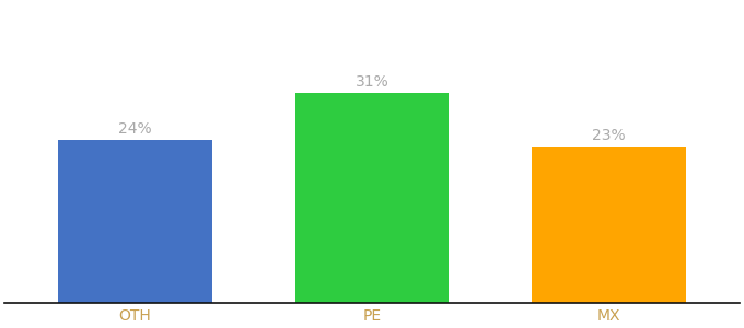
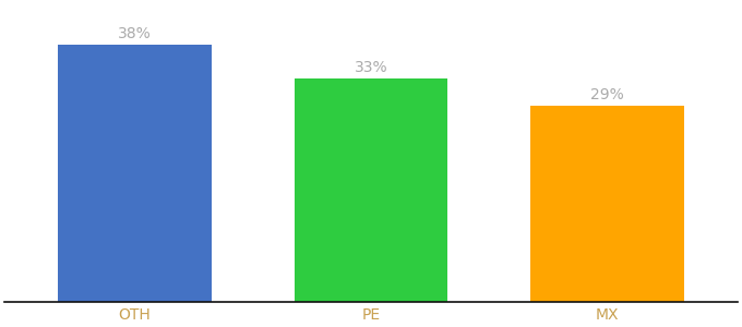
OTH: 24% -> 38%
PE: 31% -> 33%
MX: 23% -> 29%
